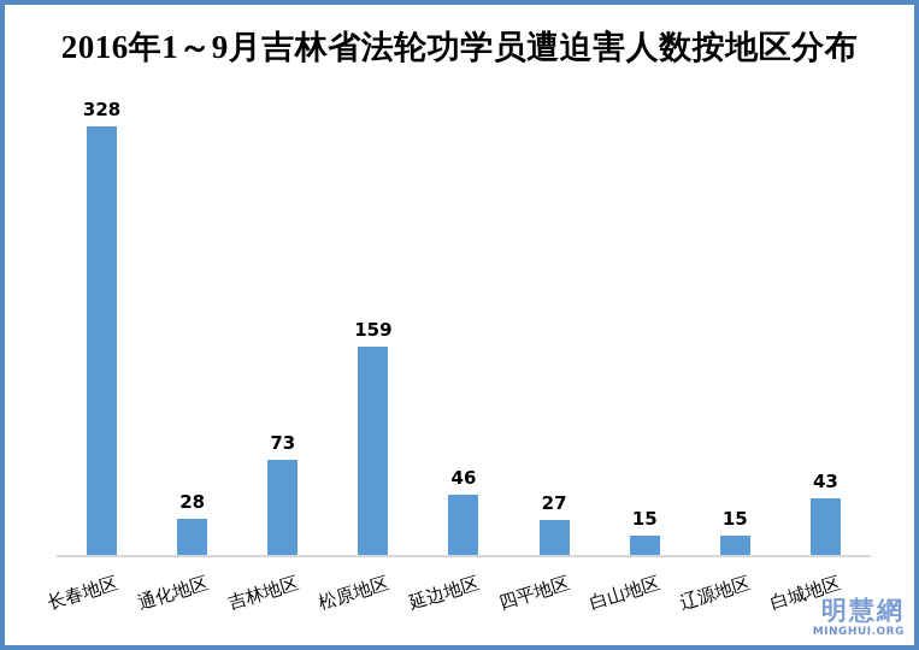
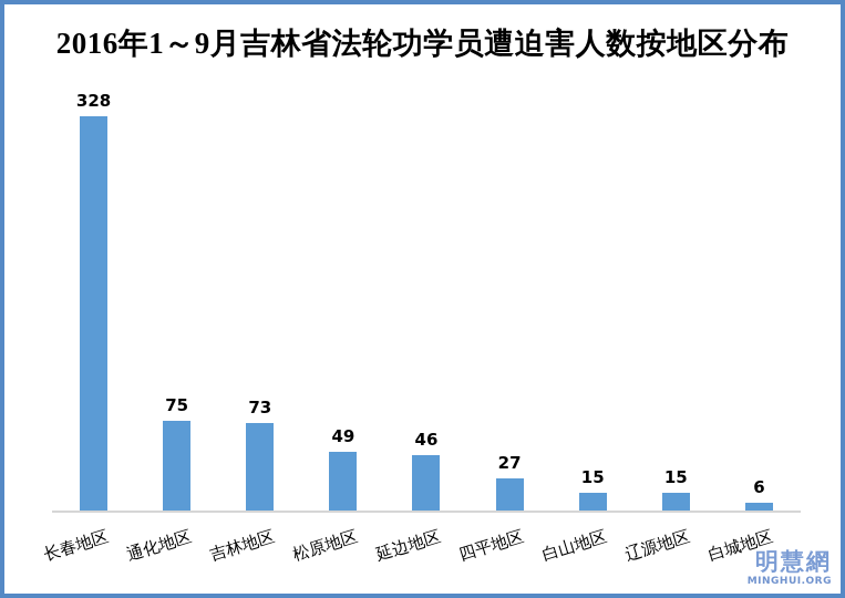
通化地区: 28 -> 75
松原地区: 159 -> 49
白城地区: 43 -> 6
